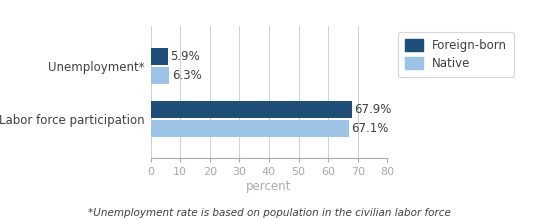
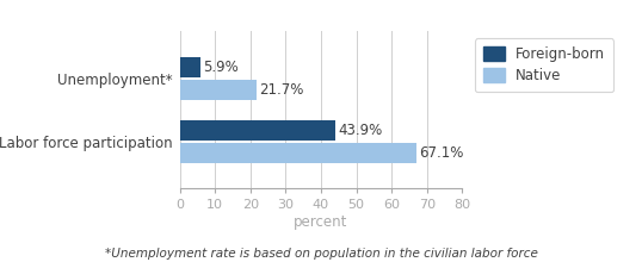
Native/Unemployment*: 6.3% -> 21.7%
Foreign-born/Labor force participation: 67.9% -> 43.9%
